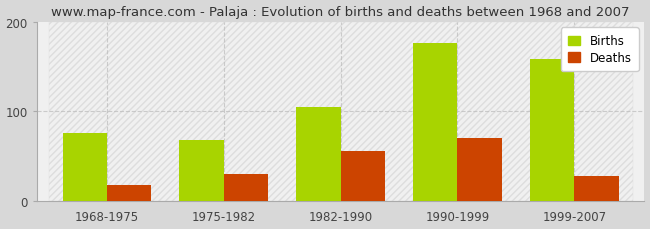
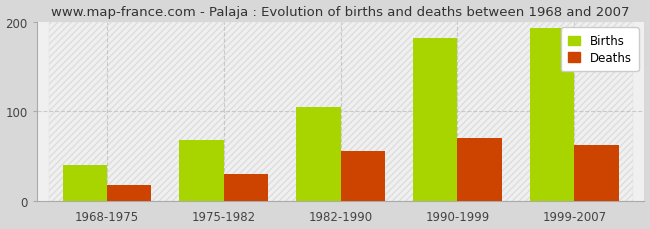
Births/1968-1975: 76 -> 40
Births/1990-1999: 176 -> 182
Births/1999-2007: 158 -> 193
Deaths/1999-2007: 28 -> 62
